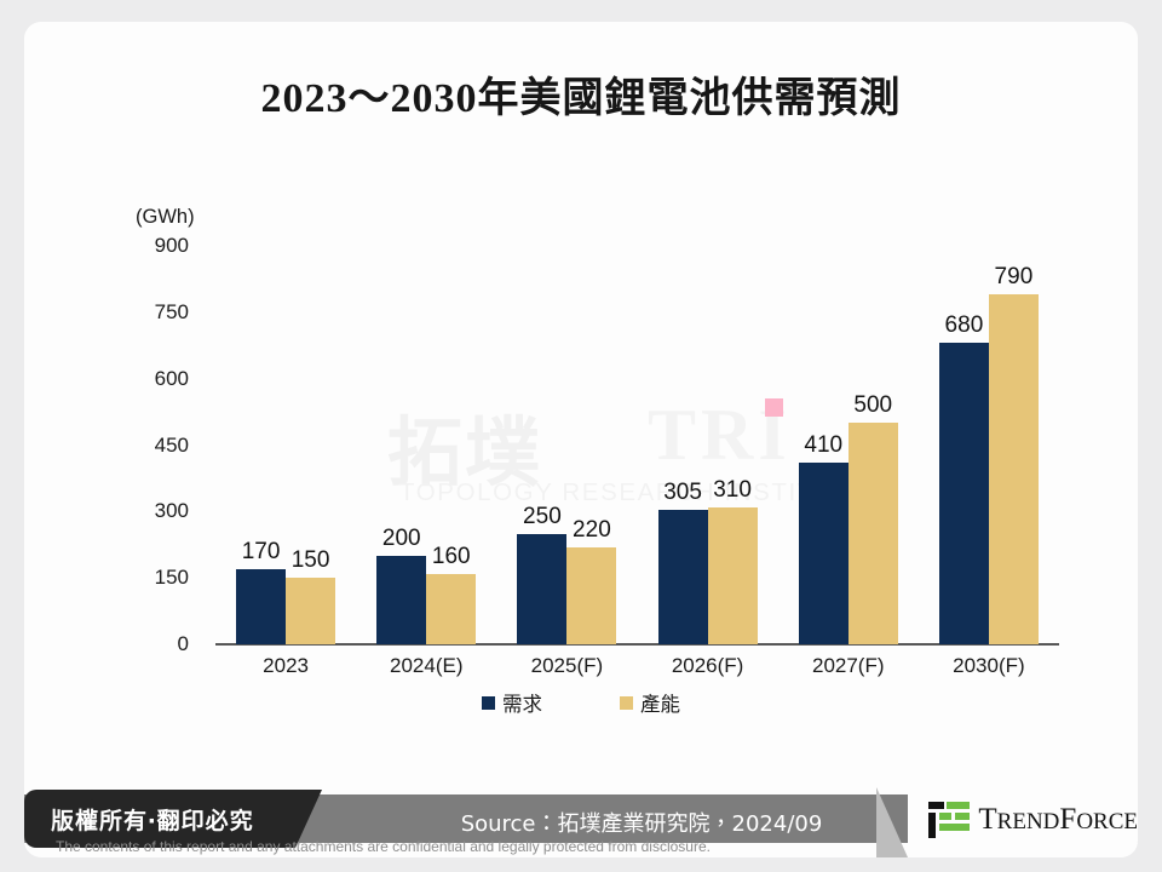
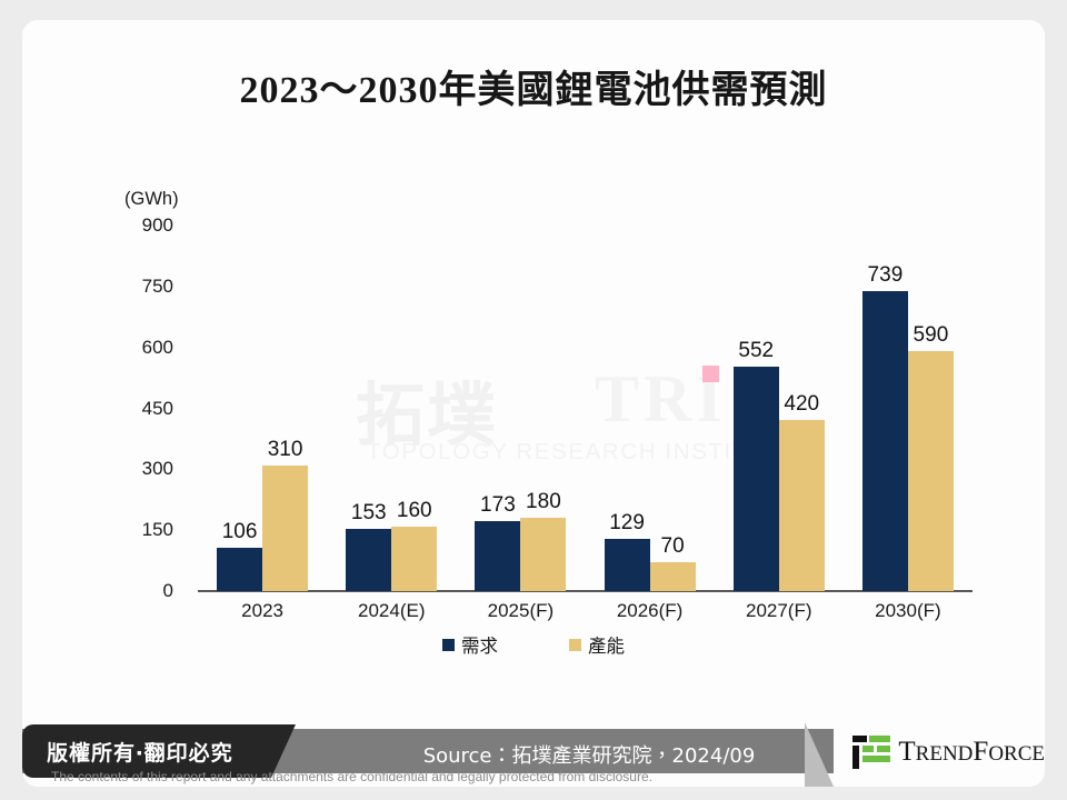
需求/2023: 170 -> 106
產能/2023: 150 -> 310
需求/2024(E): 200 -> 153
需求/2025(F): 250 -> 173
產能/2025(F): 220 -> 180
需求/2026(F): 305 -> 129
產能/2026(F): 310 -> 70
需求/2027(F): 410 -> 552
產能/2027(F): 500 -> 420
需求/2030(F): 680 -> 739
產能/2030(F): 790 -> 590
